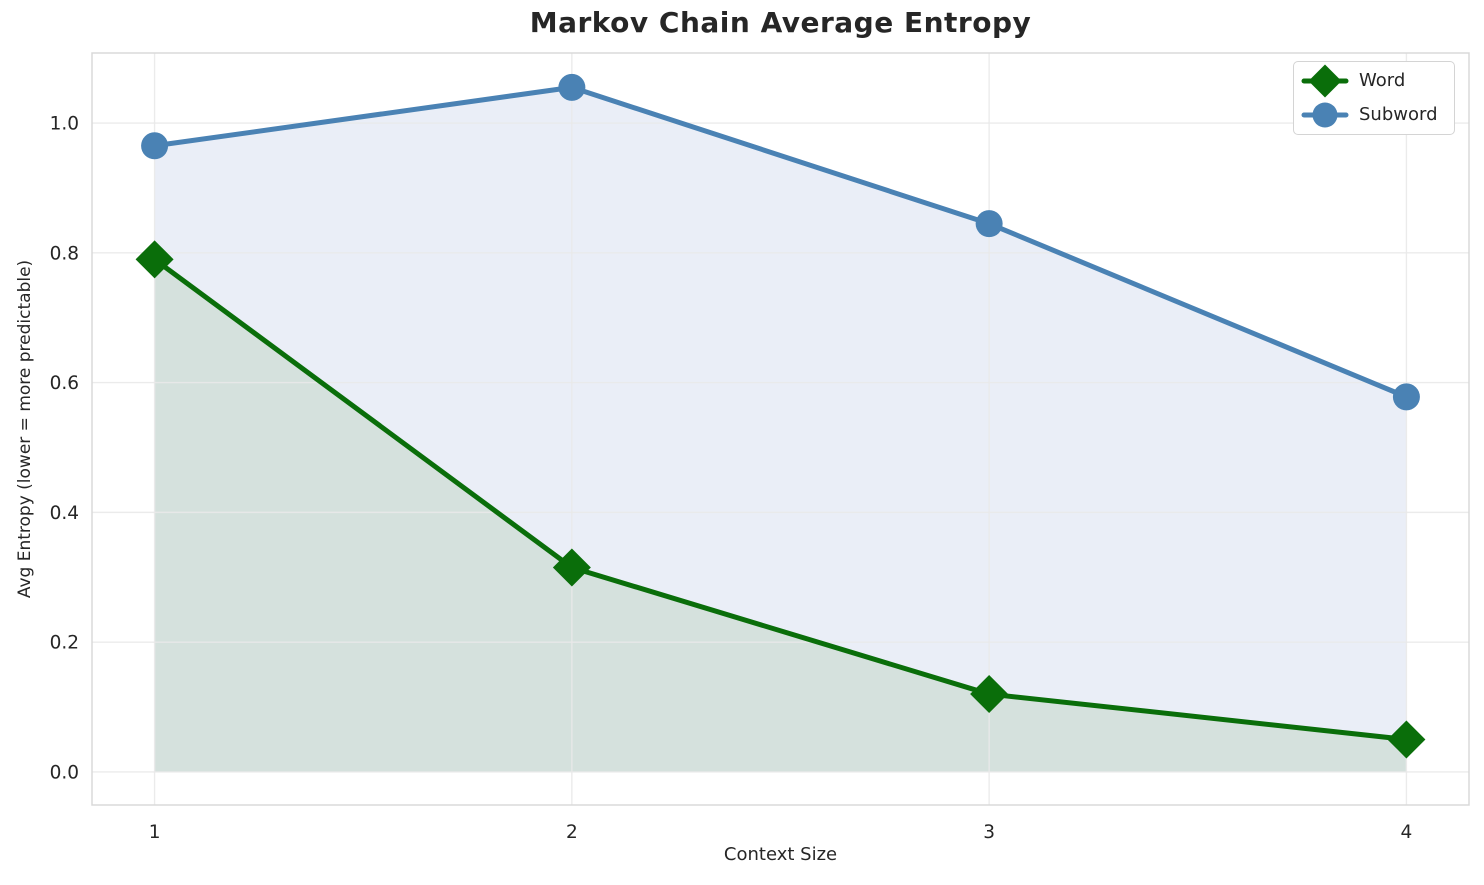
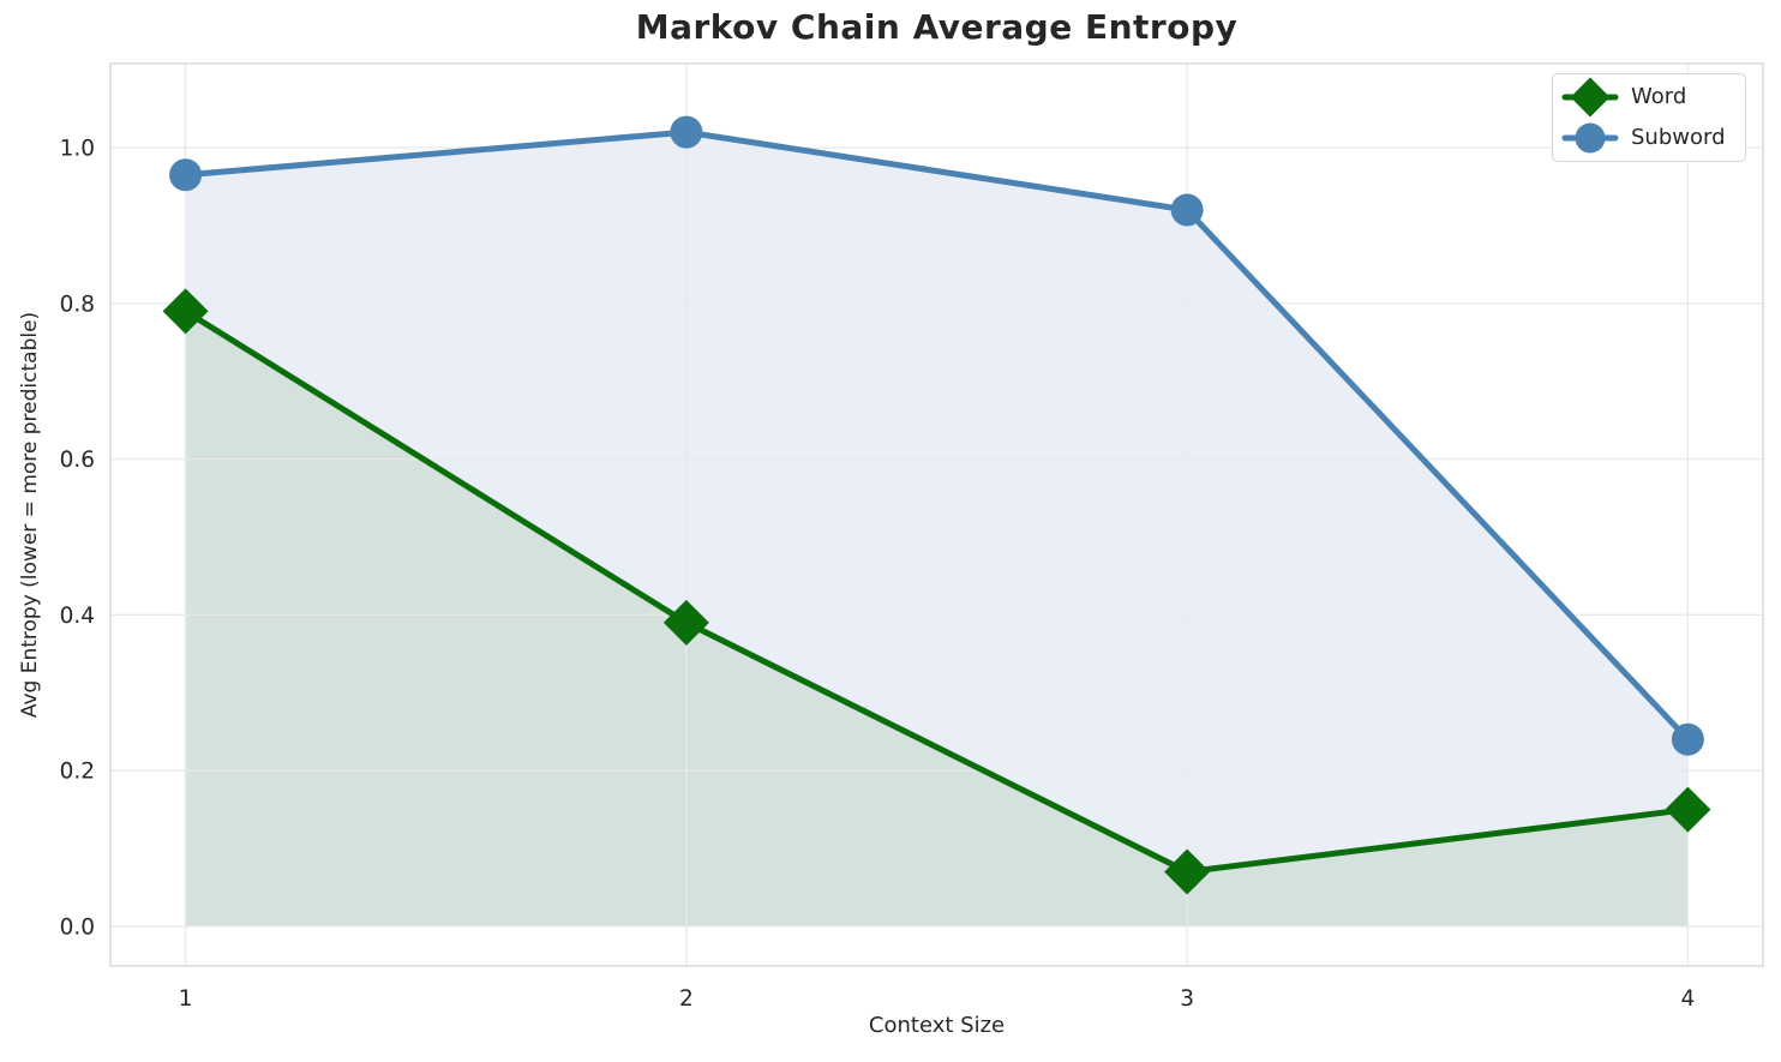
Word/2: 0.32 -> 0.39
Subword/2: 1.05 -> 1.02
Word/3: 0.12 -> 0.07
Subword/3: 0.84 -> 0.92
Word/4: 0.05 -> 0.15
Subword/4: 0.58 -> 0.24
